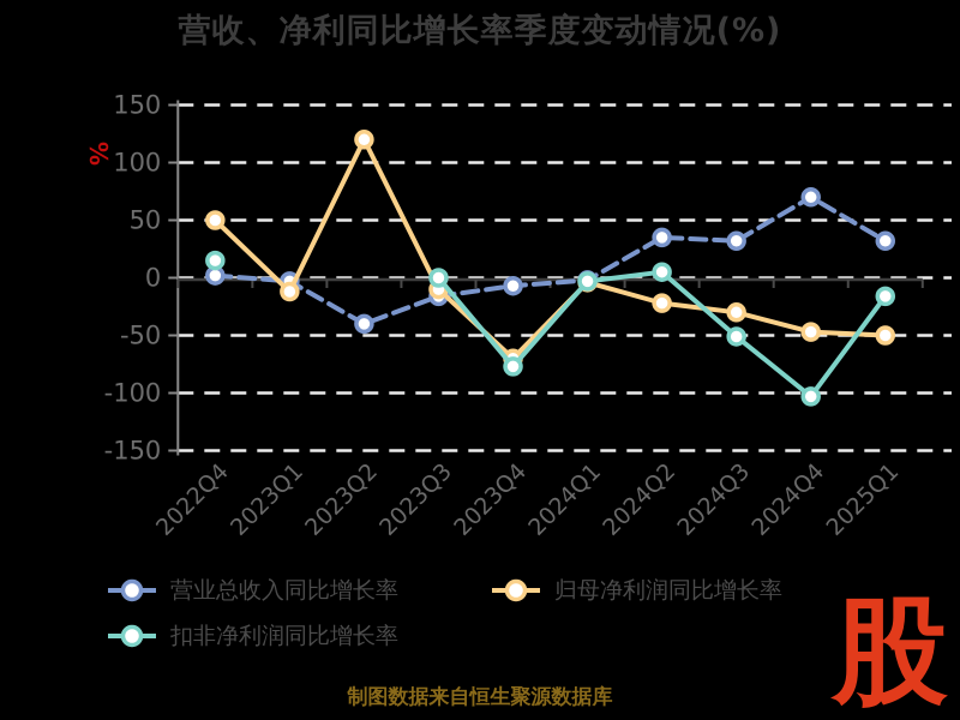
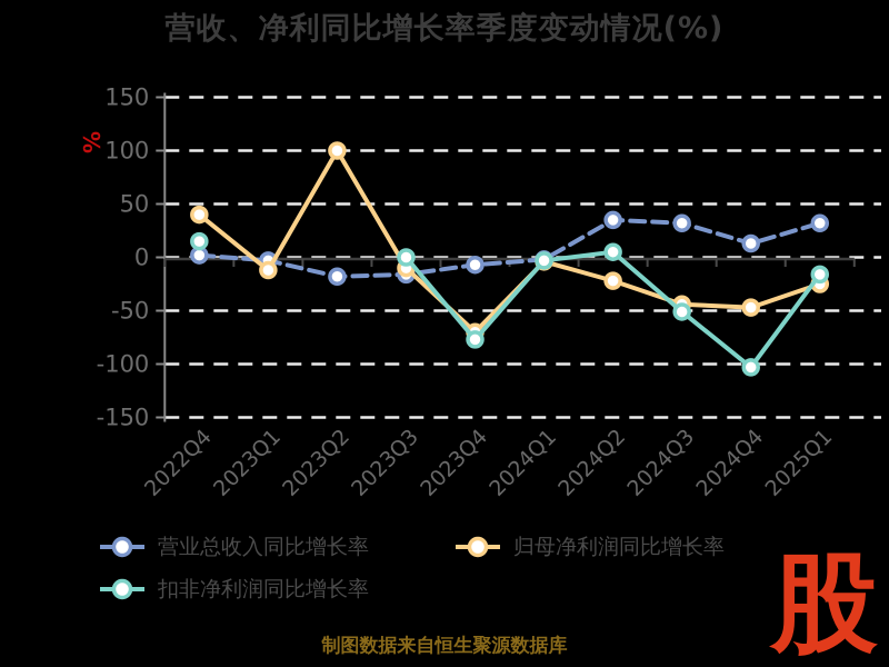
归母净利润同比增长率/2022Q4: 50 -> 40
营业总收入同比增长率/2023Q2: -40 -> -20
归母净利润同比增长率/2023Q2: 120 -> 100
归母净利润同比增长率/2024Q3: -30 -> -40
营业总收入同比增长率/2024Q4: 70 -> 10
归母净利润同比增长率/2025Q1: -50 -> -20
